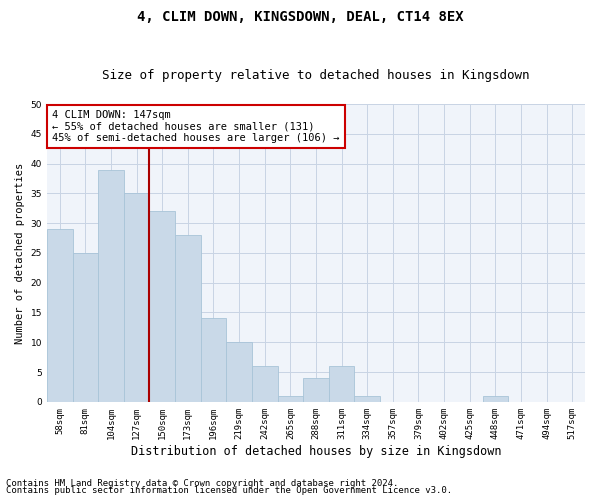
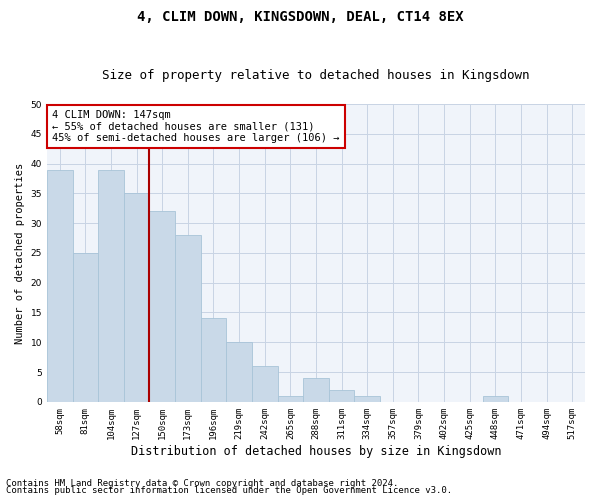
58sqm: 29 -> 39
311sqm: 6 -> 2
